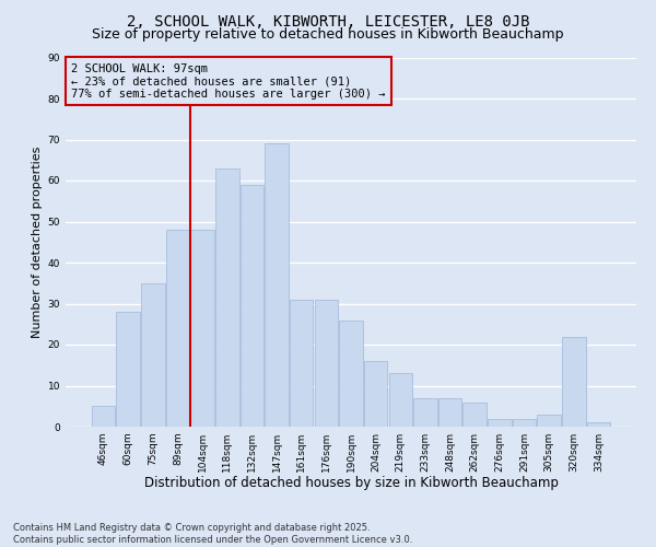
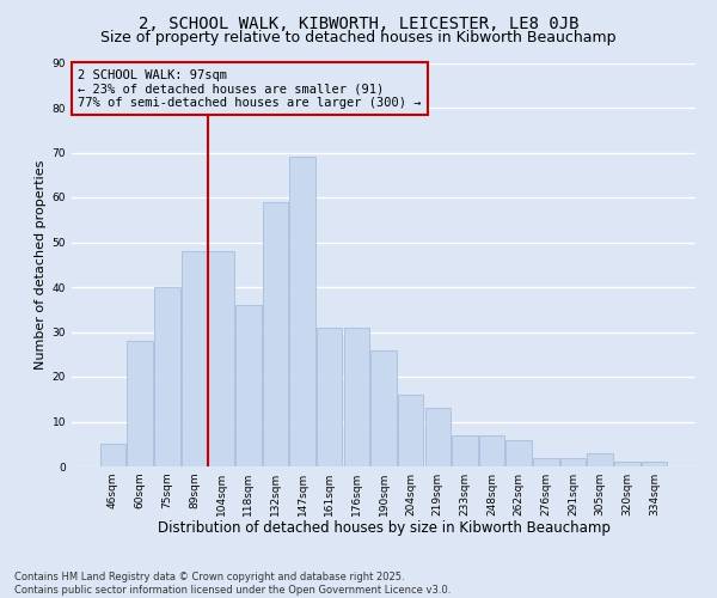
75sqm: 35 -> 40
118sqm: 63 -> 36
320sqm: 22 -> 1
